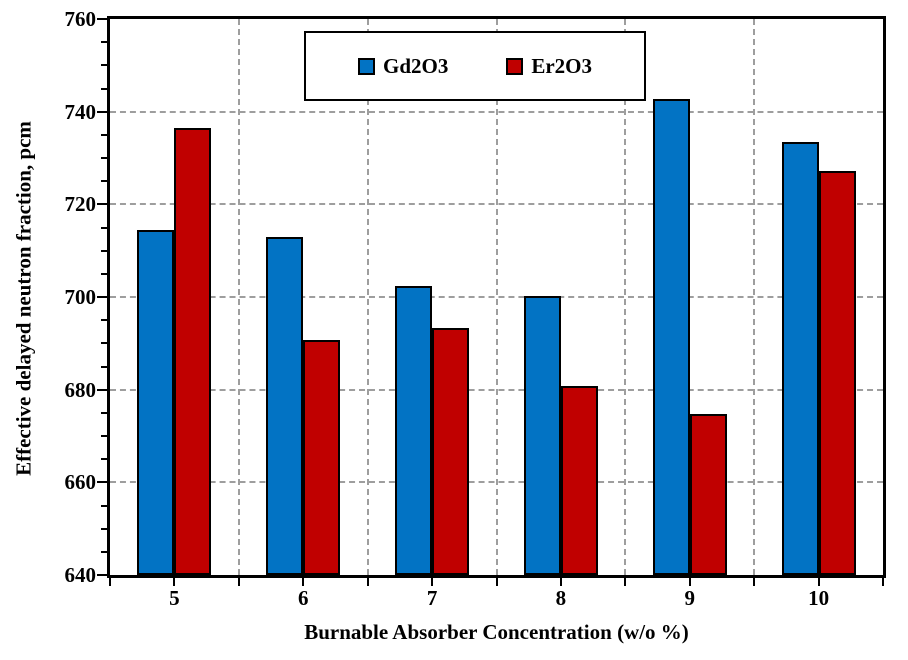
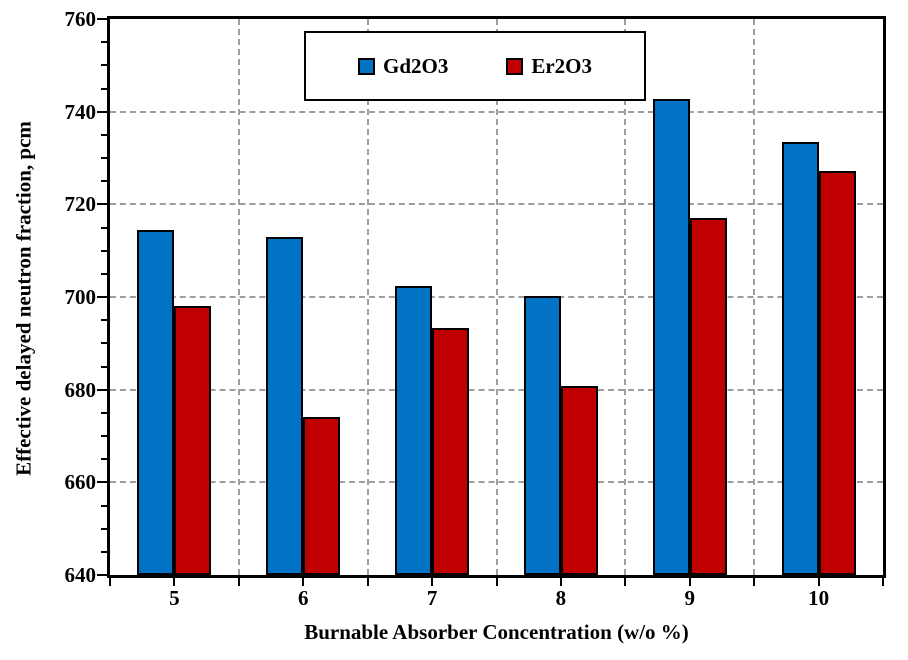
Er2O3/5: 736 -> 698
Er2O3/6: 691 -> 674
Er2O3/9: 675 -> 717
